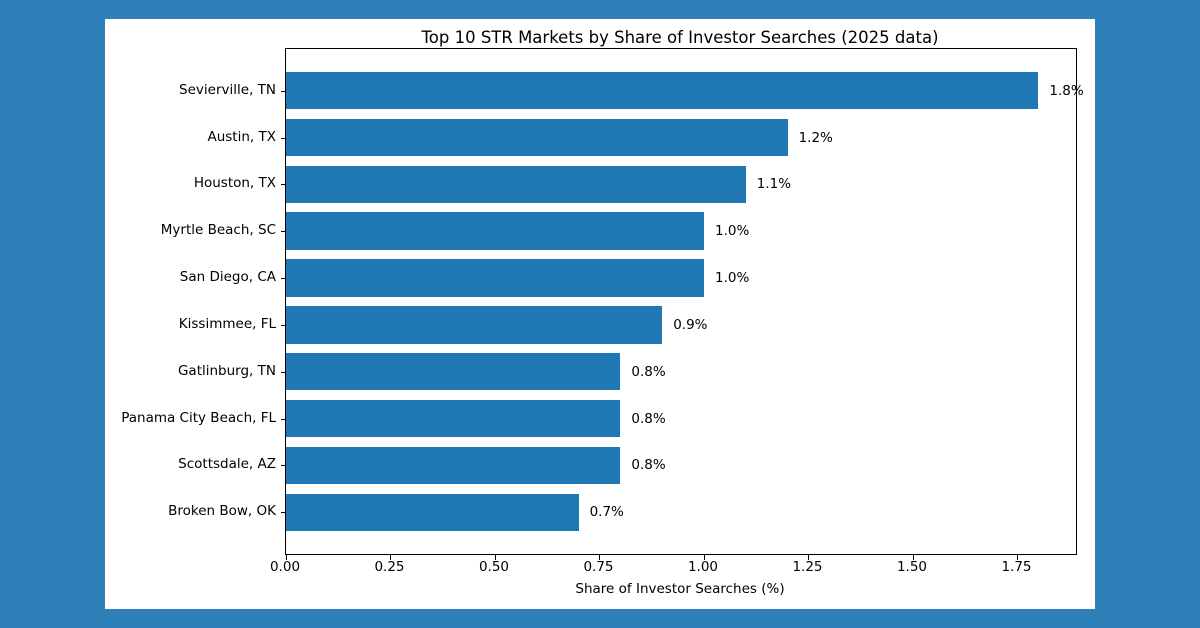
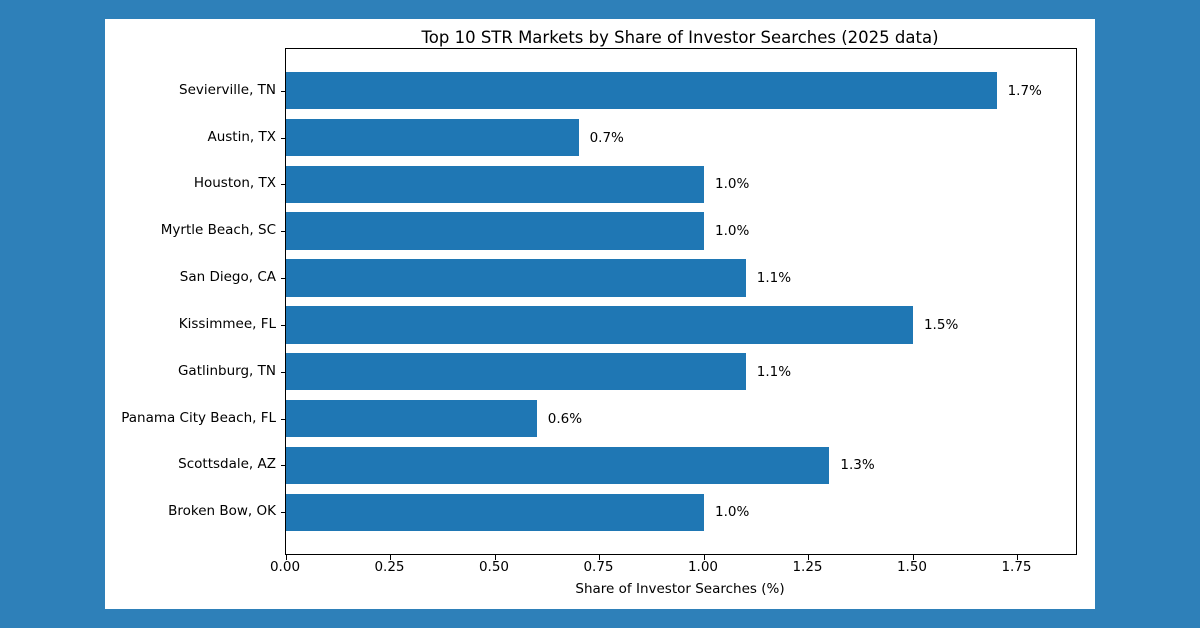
Sevierville, TN: 1.8% -> 1.7%
Austin, TX: 1.2% -> 0.7%
Houston, TX: 1.1% -> 1.0%
San Diego, CA: 1.0% -> 1.1%
Kissimmee, FL: 0.9% -> 1.5%
Gatlinburg, TN: 0.8% -> 1.1%
Panama City Beach, FL: 0.8% -> 0.6%
Scottsdale, AZ: 0.8% -> 1.3%
Broken Bow, OK: 0.7% -> 1.0%
